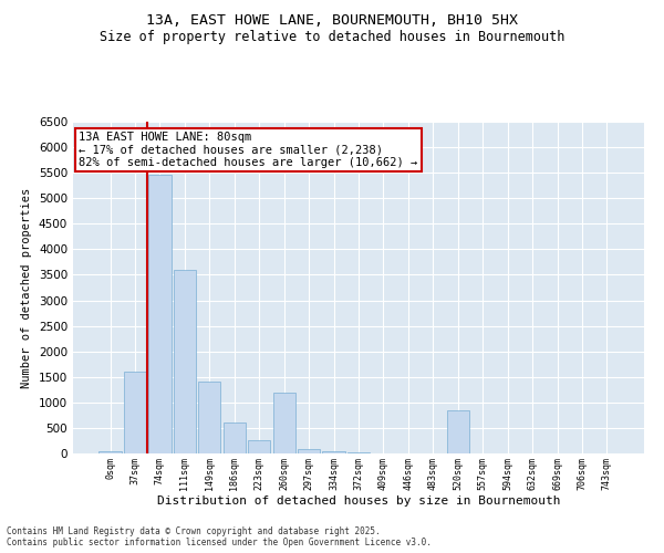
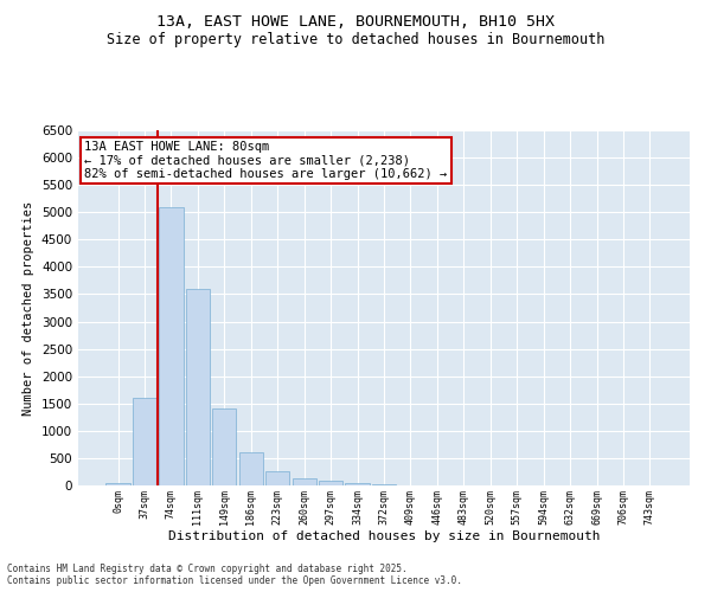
74sqm: 5450 -> 5100
260sqm: 1200 -> 130
520sqm: 850 -> 0
